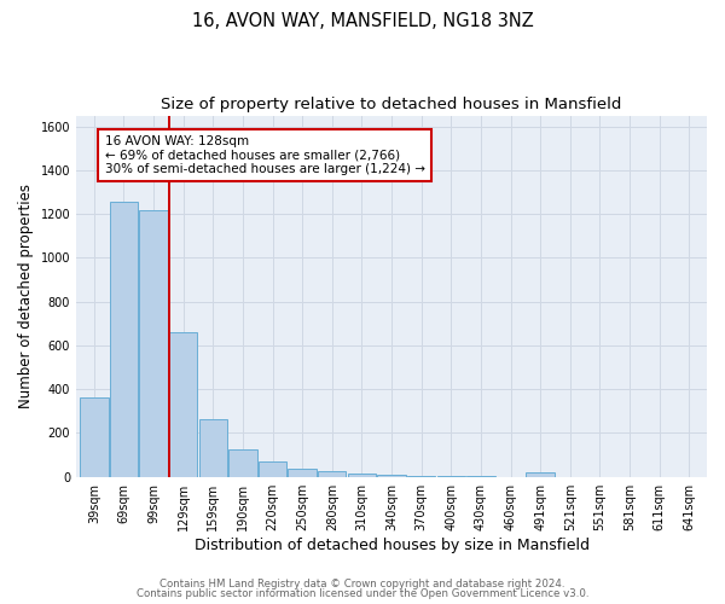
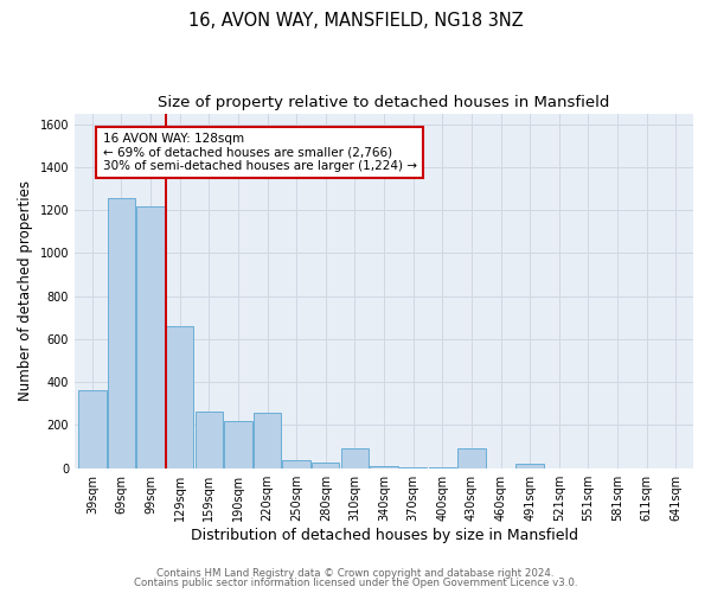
190sqm: 130 -> 220
220sqm: 70 -> 260
310sqm: 20 -> 90
430sqm: 0 -> 90
